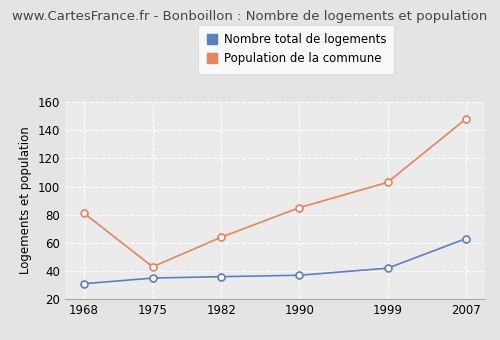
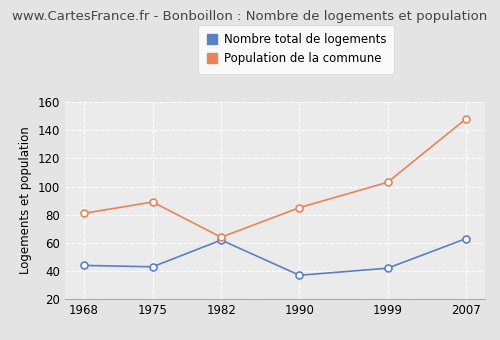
Nombre total de logements/1968: 31 -> 44
Nombre total de logements/1975: 35 -> 43
Population de la commune/1975: 43 -> 89
Nombre total de logements/1982: 36 -> 62
